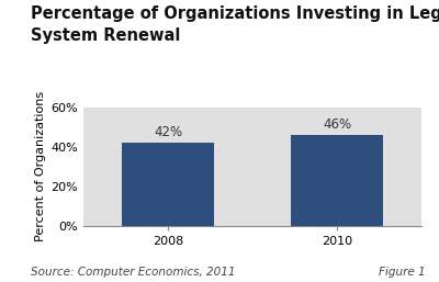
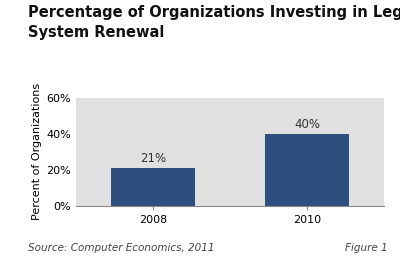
2008: 42% -> 21%
2010: 46% -> 40%
